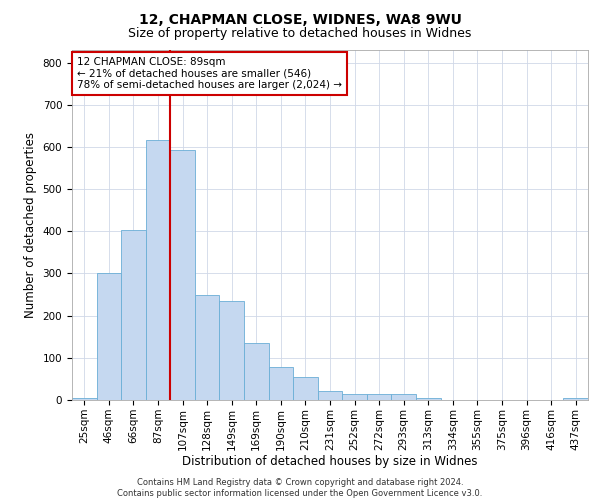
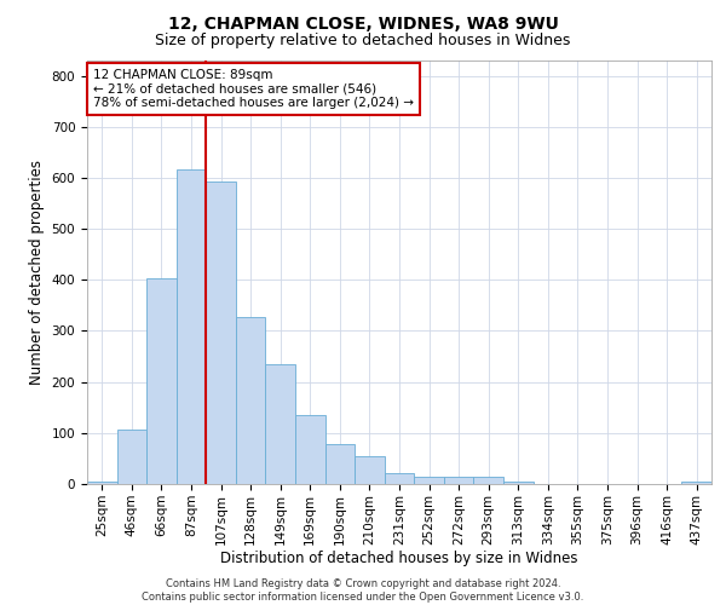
46sqm: 300 -> 107
128sqm: 250 -> 328
